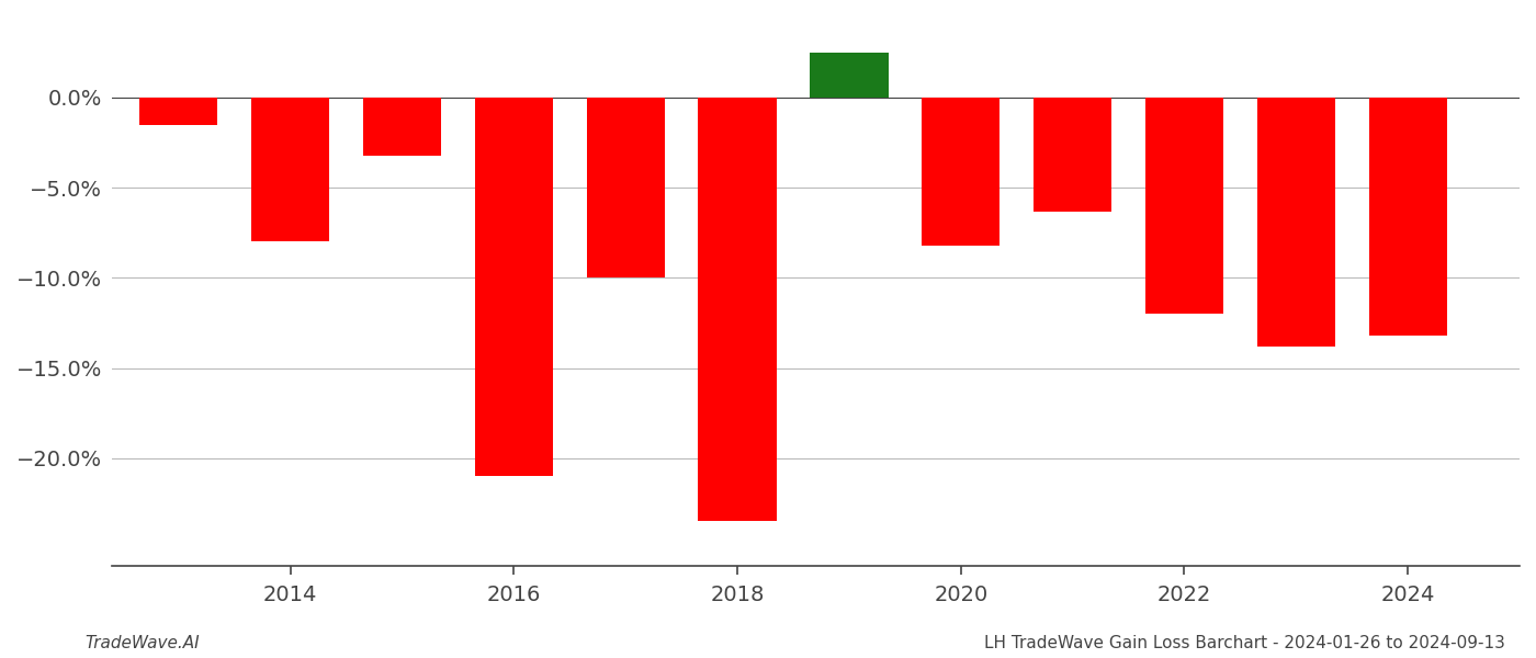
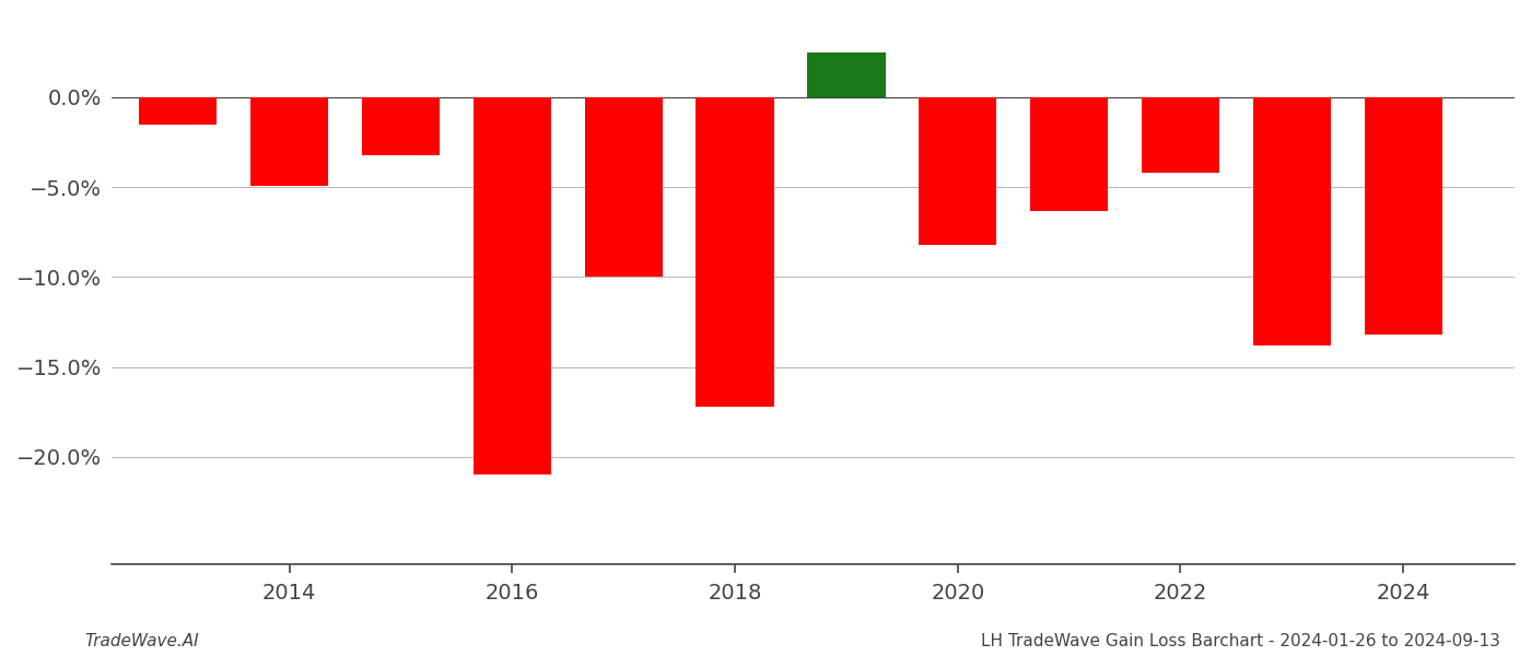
2014: -8.0% -> -4.9%
2018: -23.5% -> -17.2%
2022: -12.0% -> -4.2%
